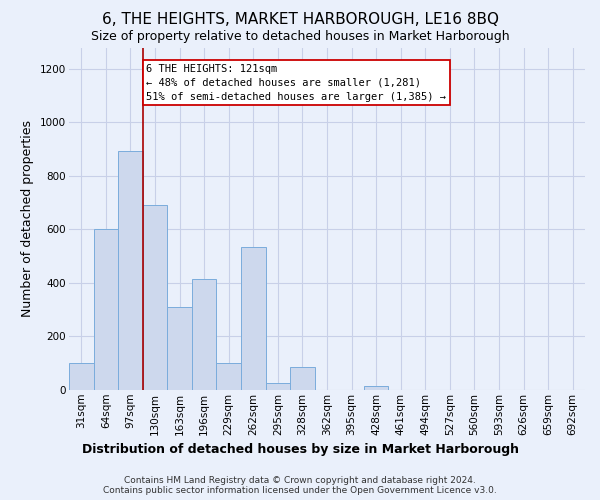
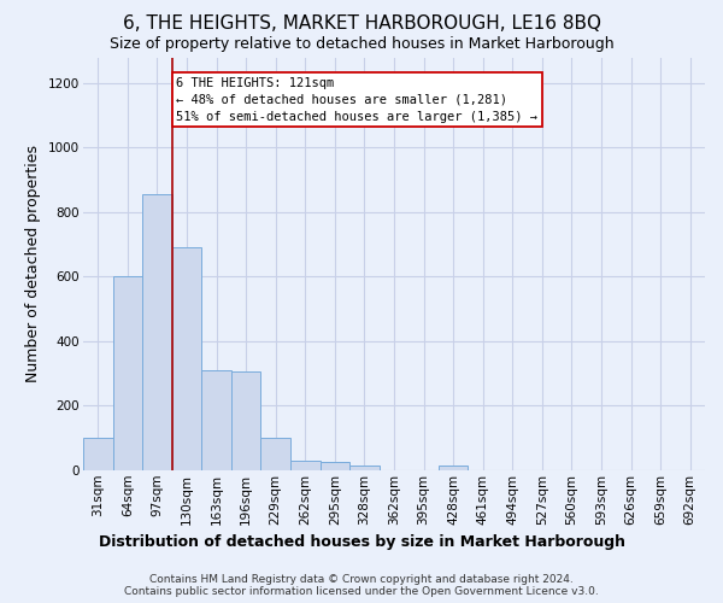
97sqm: 895 -> 855
196sqm: 415 -> 305
262sqm: 535 -> 30
328sqm: 85 -> 15
